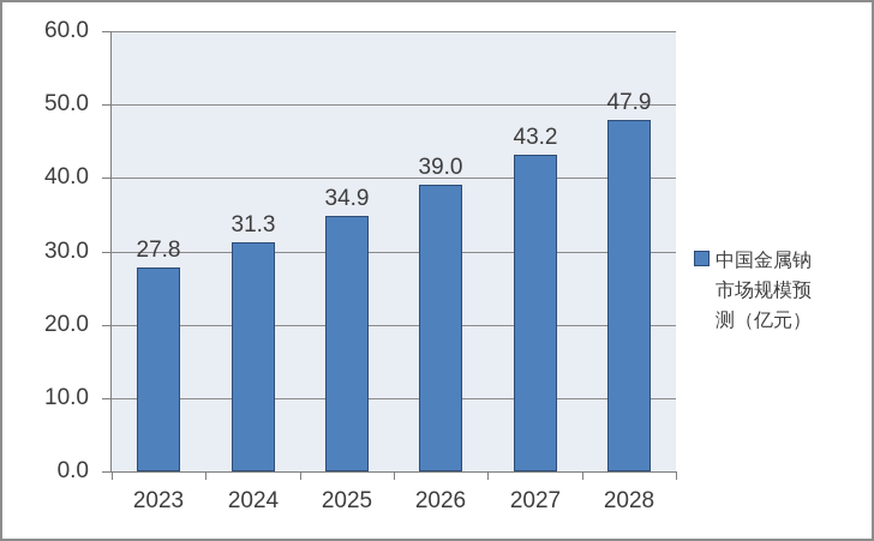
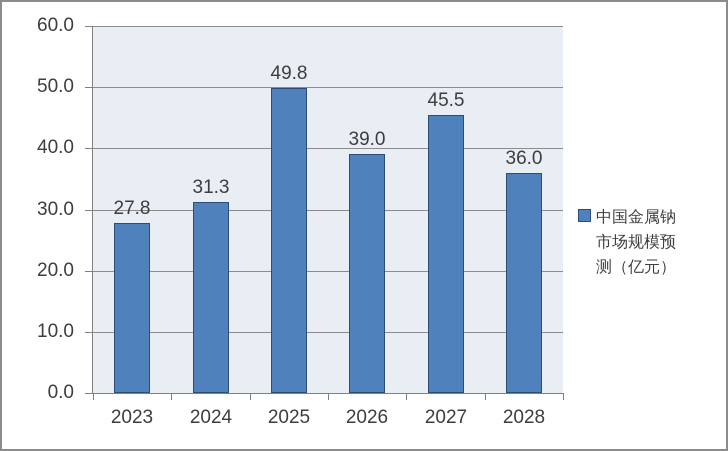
2025: 34.9 -> 49.8
2027: 43.2 -> 45.5
2028: 47.9 -> 36.0
